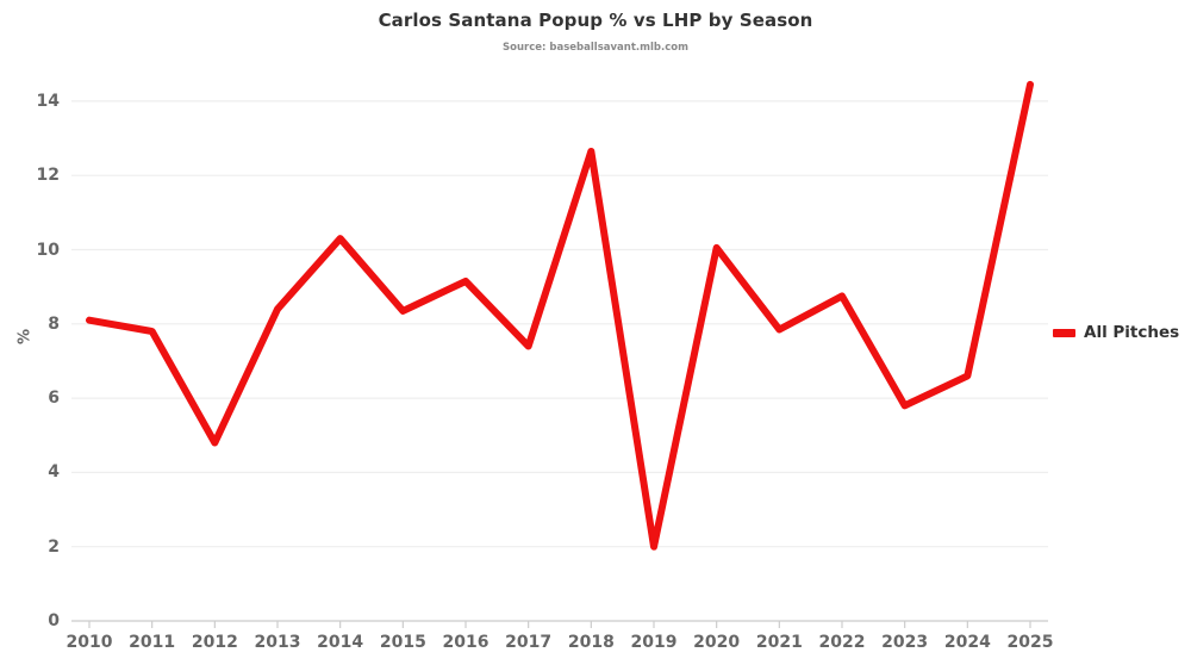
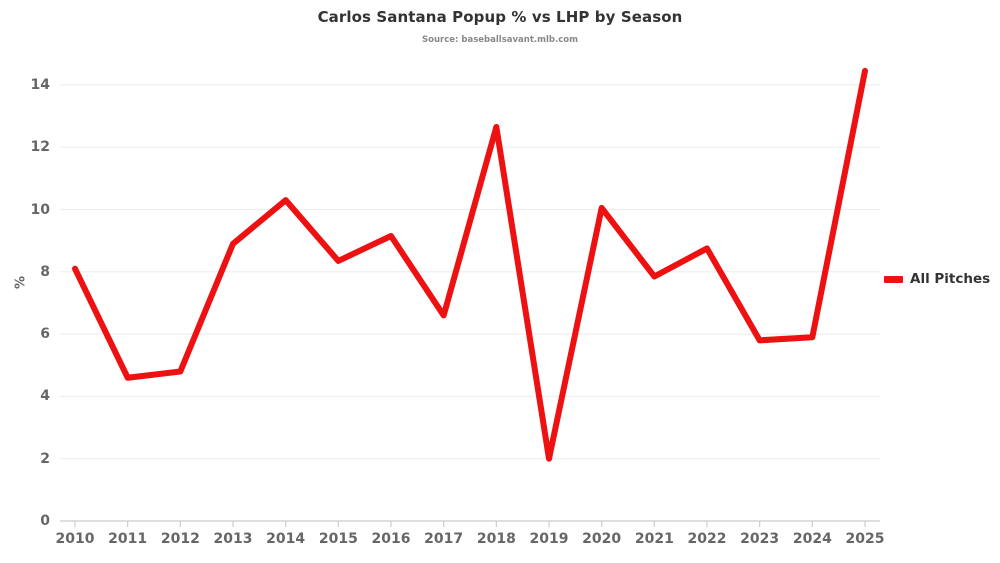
2011: 7.8 -> 4.6
2013: 8.4 -> 8.9
2017: 7.4 -> 6.6
2024: 6.6 -> 5.9
